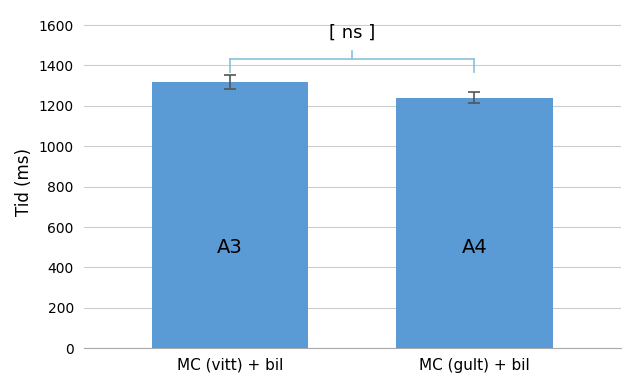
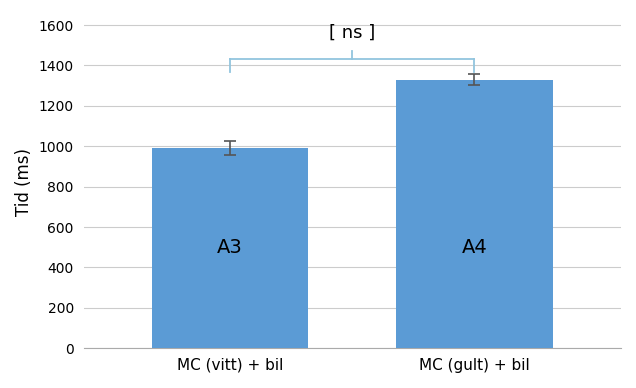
MC (vitt) + bil: 1320 -> 990
MC (gult) + bil: 1240 -> 1330
